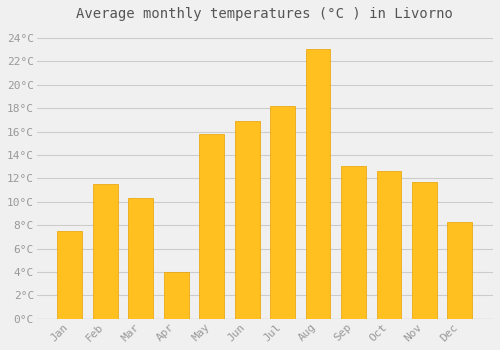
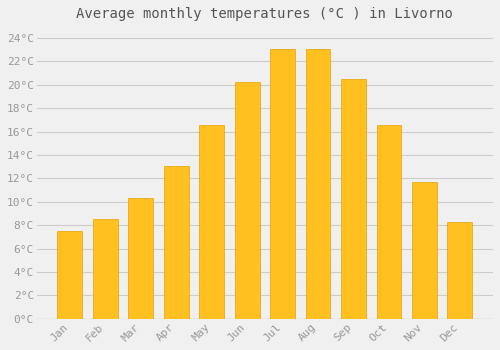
Feb: 11.5°C -> 8.5°C
Apr: 4.0°C -> 13.1°C
May: 15.8°C -> 16.6°C
Jun: 16.9°C -> 20.2°C
Jul: 18.2°C -> 23.1°C
Sep: 13.1°C -> 20.5°C
Oct: 12.6°C -> 16.6°C
